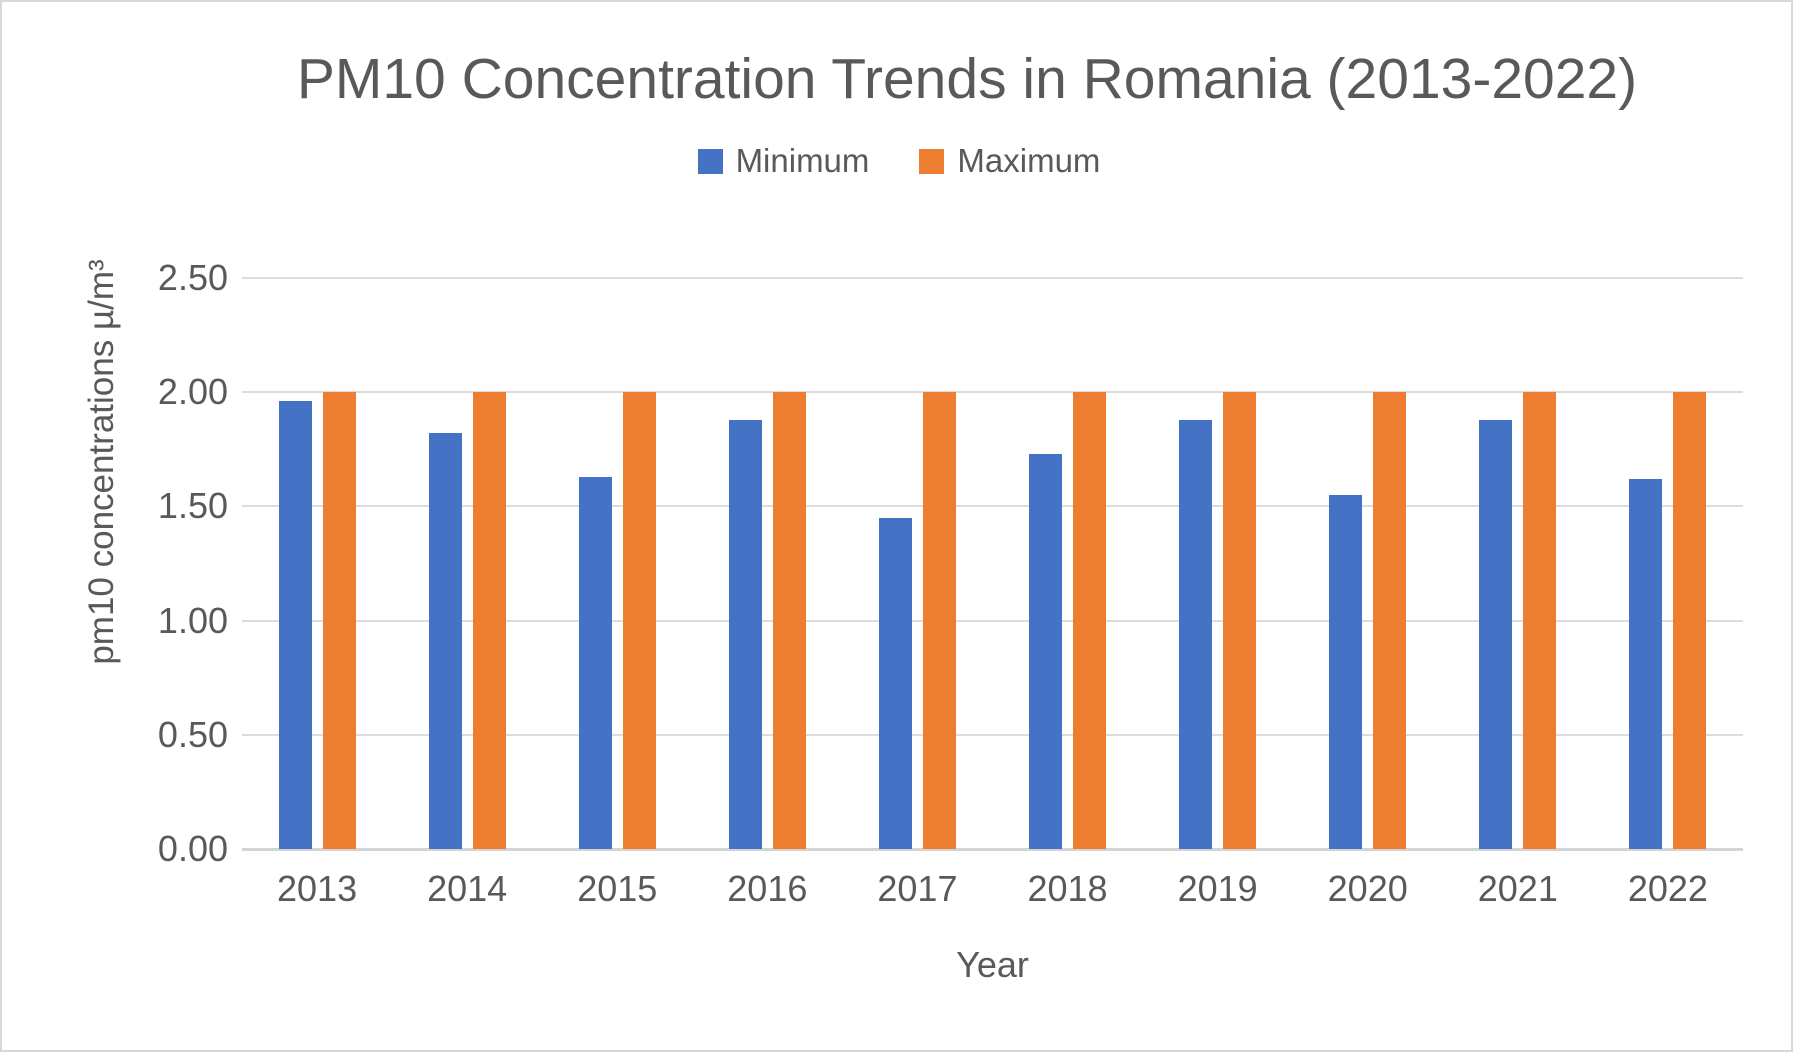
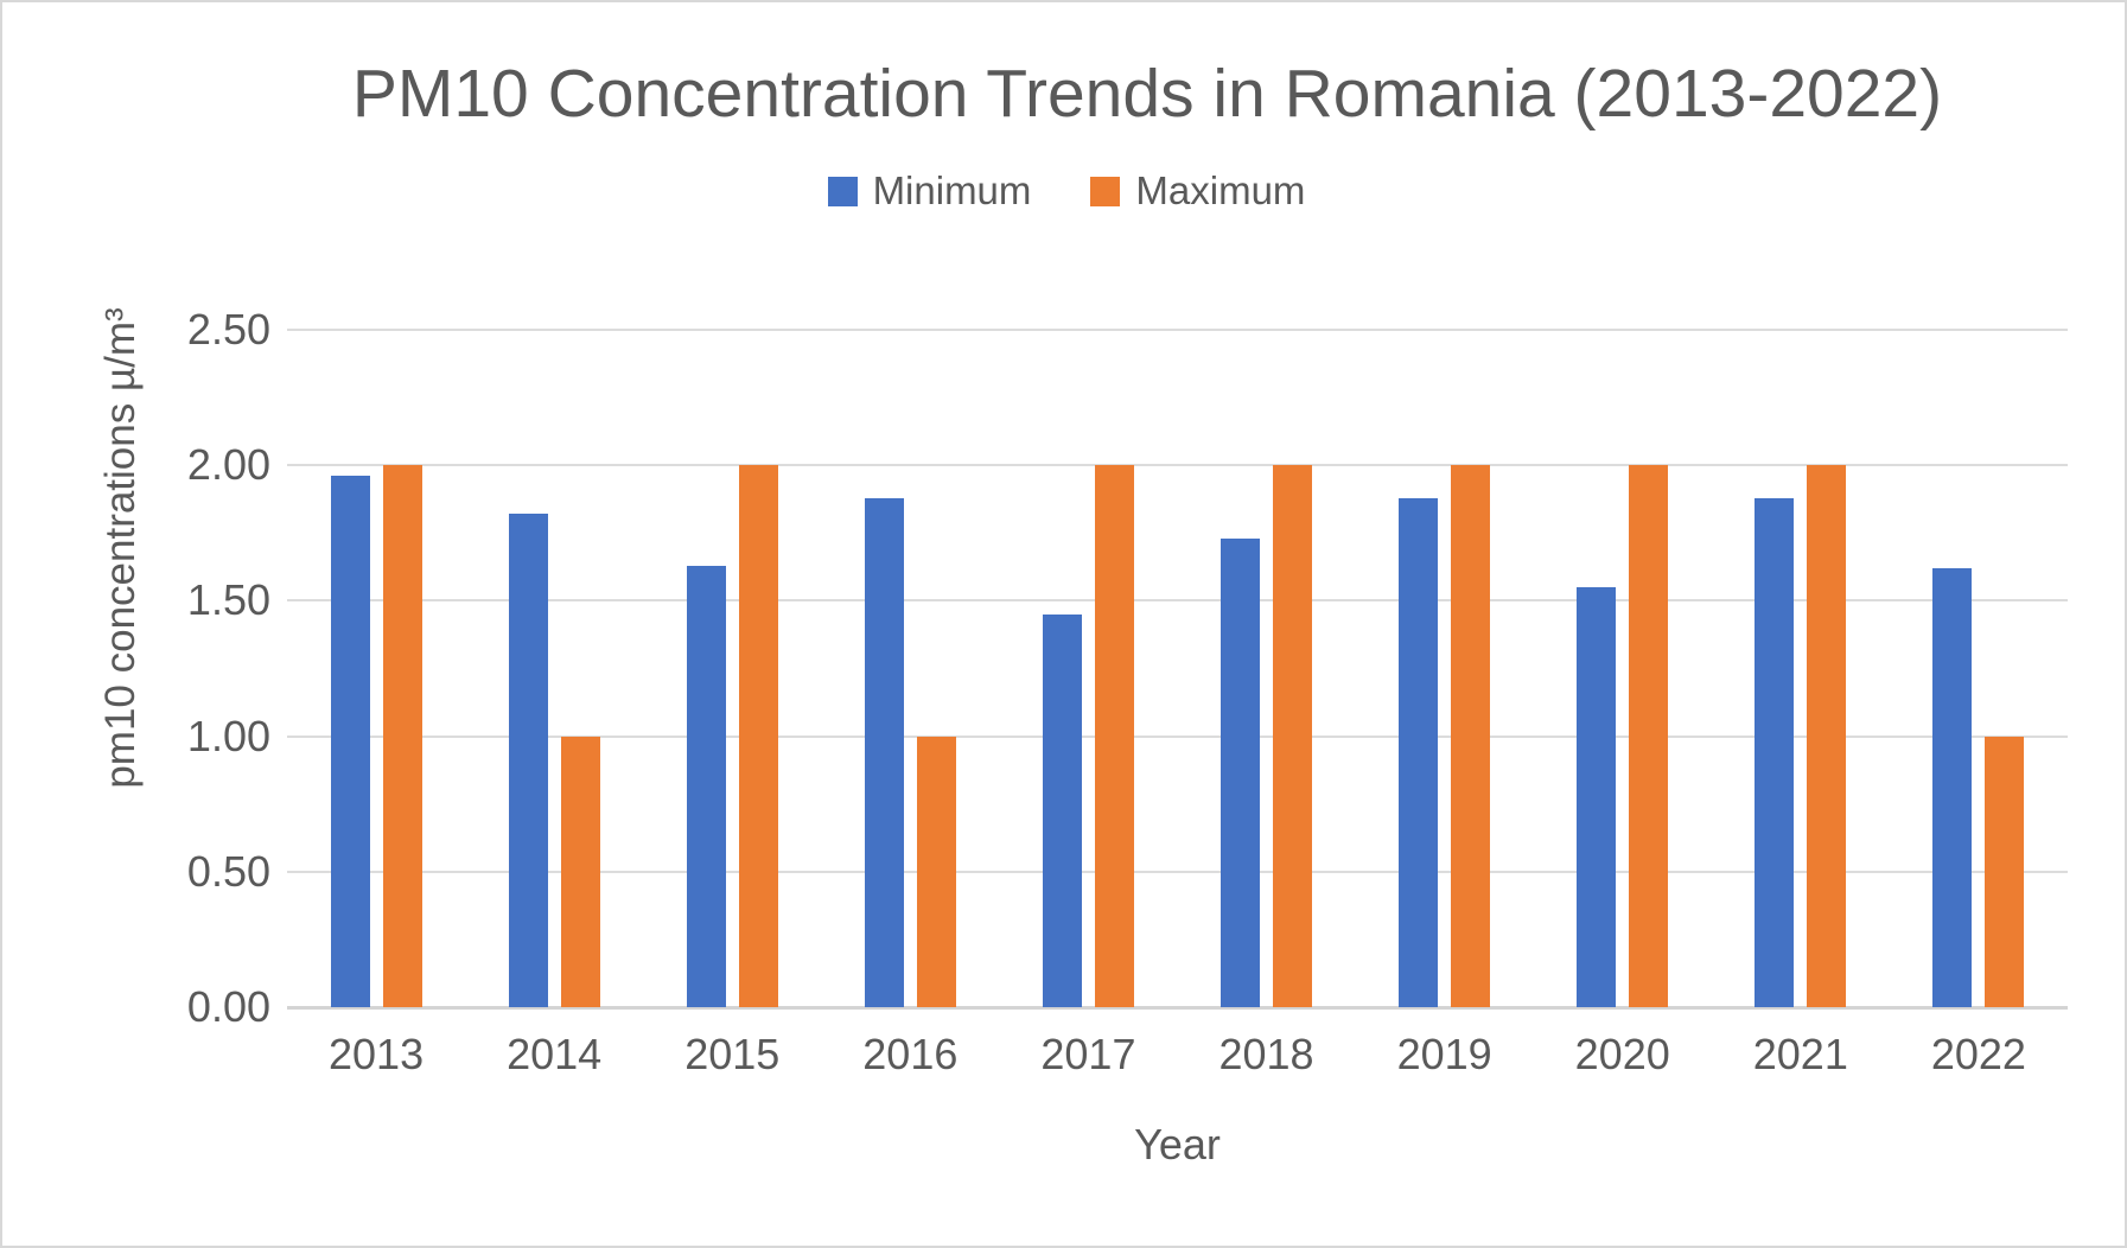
Maximum/2014: 2 -> 1
Maximum/2016: 2 -> 1
Maximum/2022: 2 -> 1
